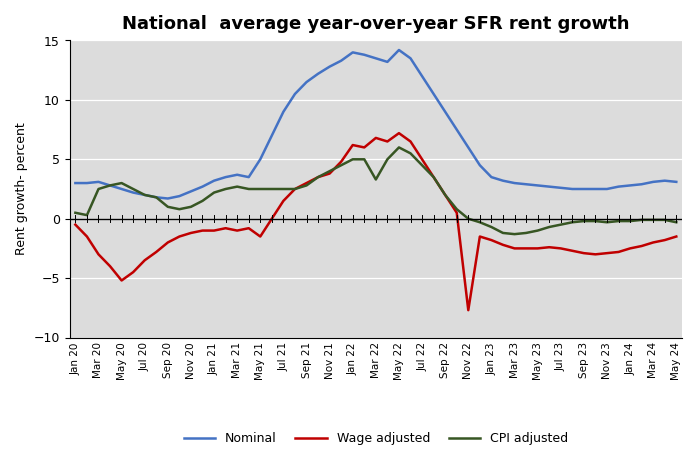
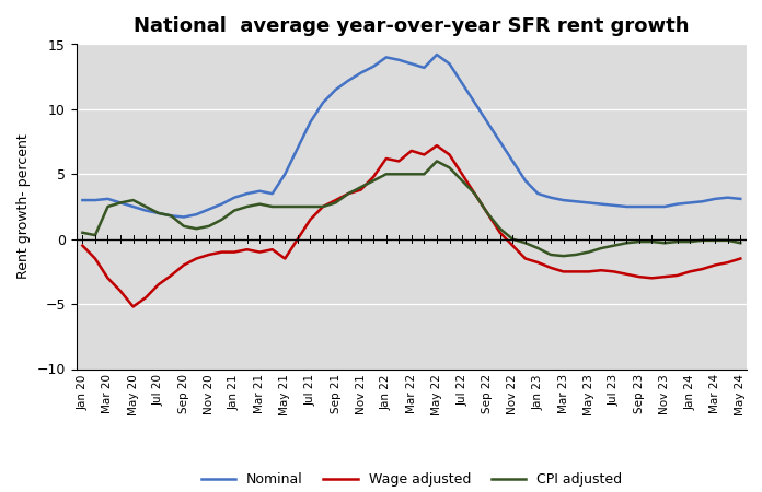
CPI adjusted/Mar 22: 3.3 -> 5.0
Wage adjusted/Nov 22: -7.7 -> -0.5
